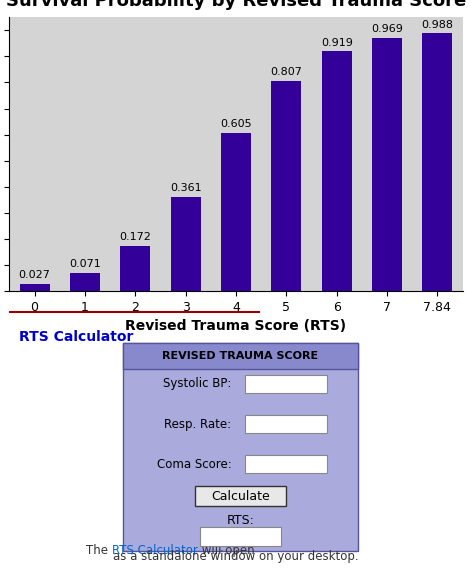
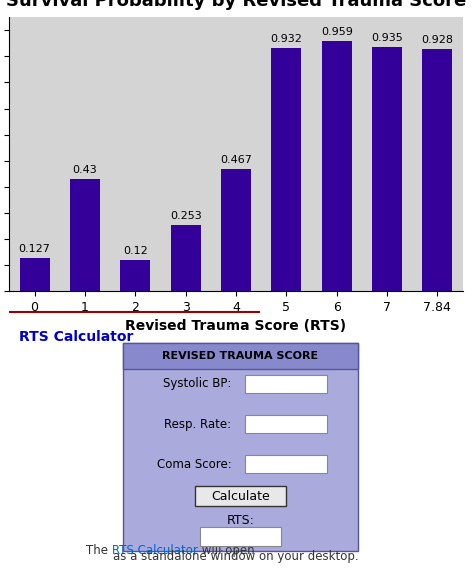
0: 0.027 -> 0.127
1: 0.071 -> 0.43
2: 0.172 -> 0.12
3: 0.361 -> 0.253
4: 0.605 -> 0.467
5: 0.807 -> 0.932
6: 0.919 -> 0.959
7: 0.969 -> 0.935
7.84: 0.988 -> 0.928
